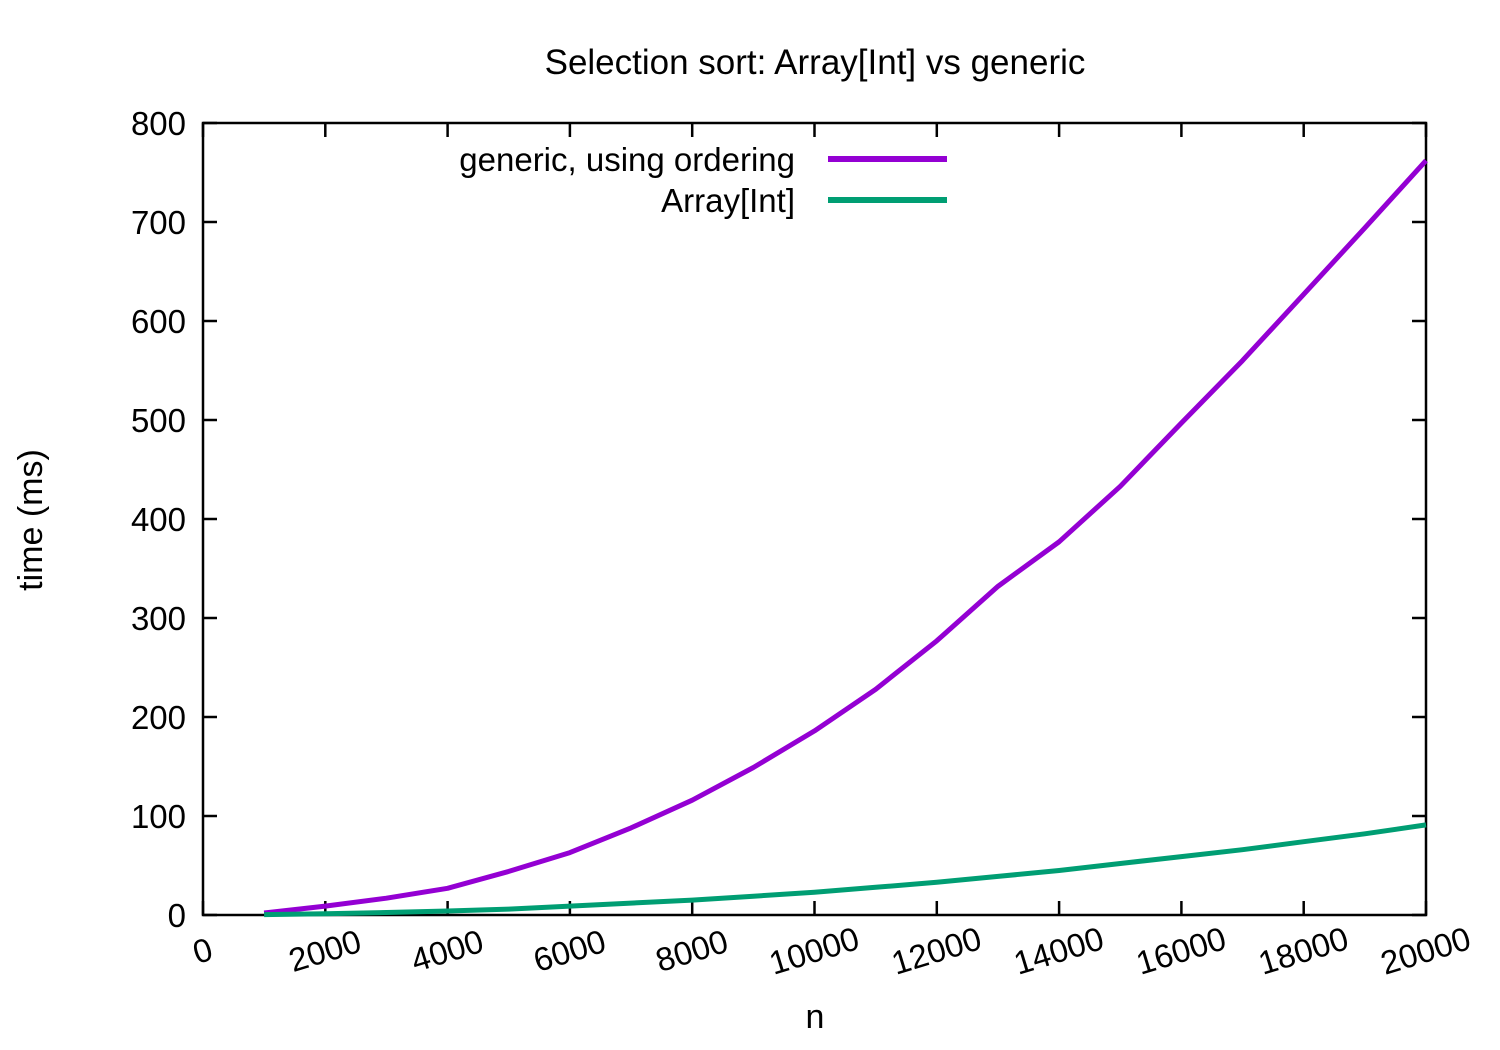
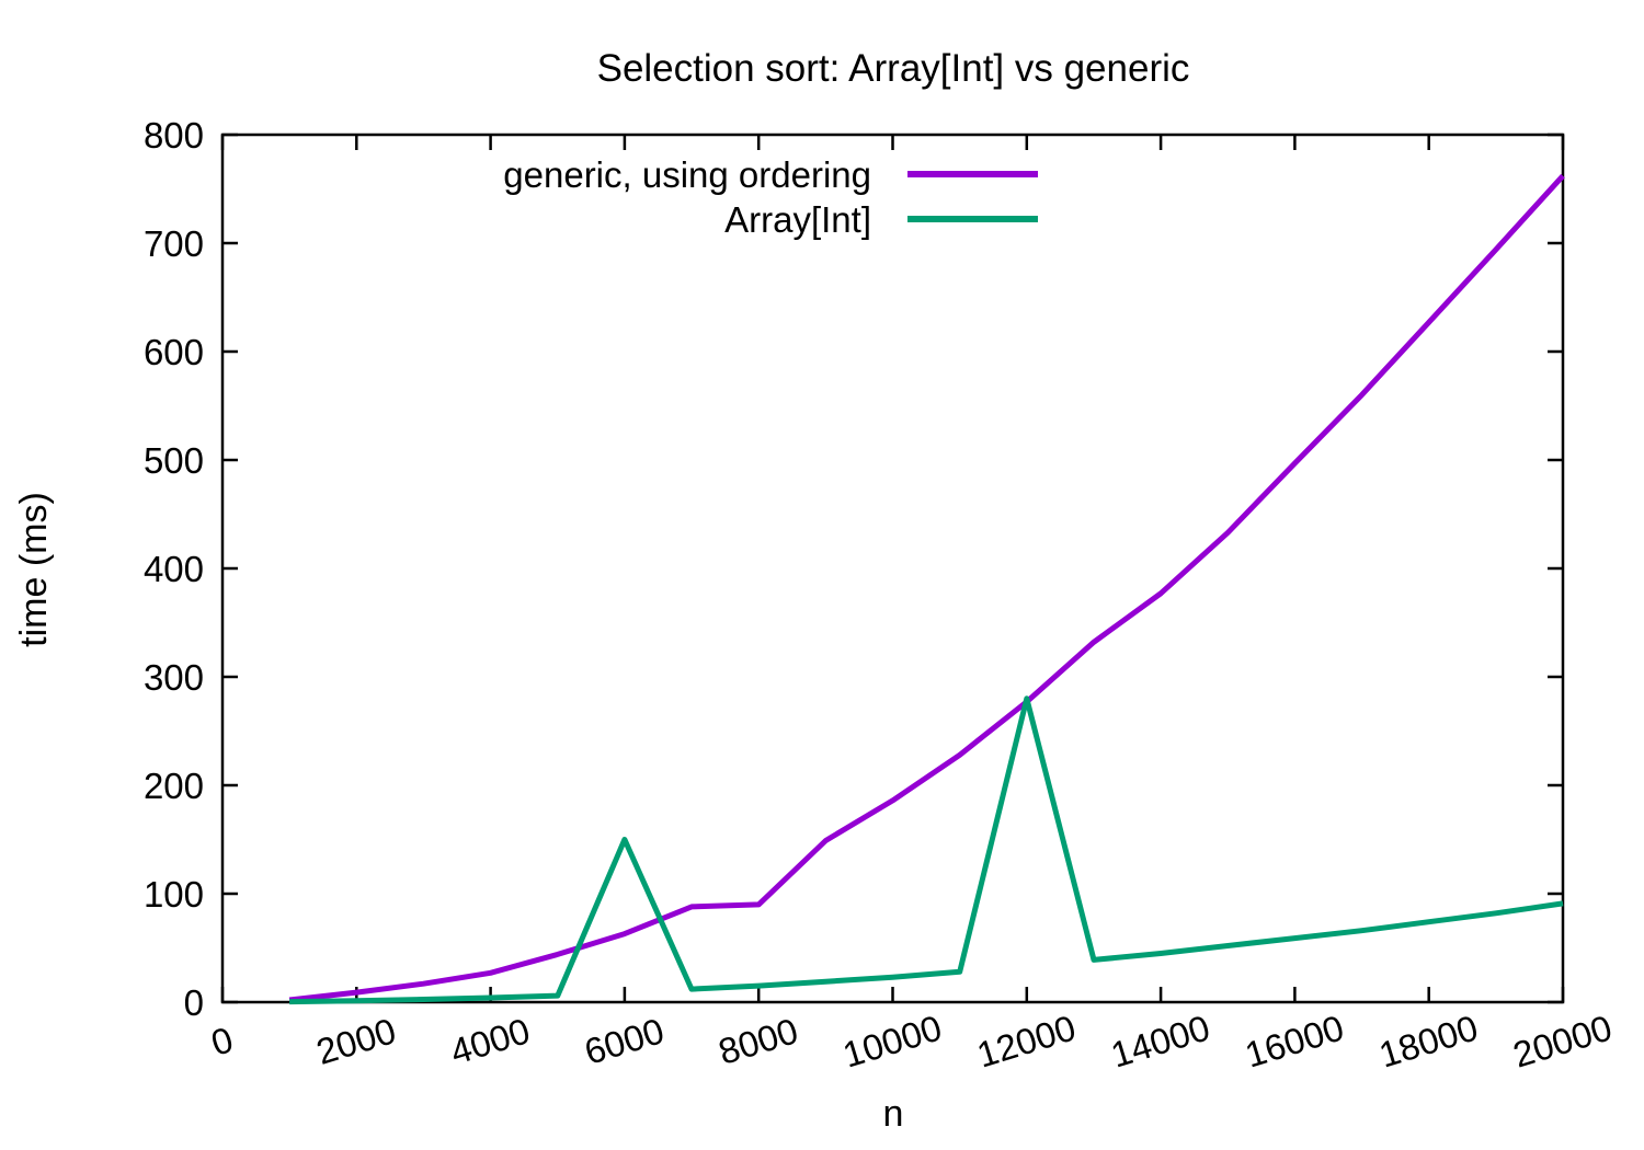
Array[Int]/6000: 10 -> 150
generic, using ordering/8000: 120 -> 90
Array[Int]/12000: 30 -> 280
